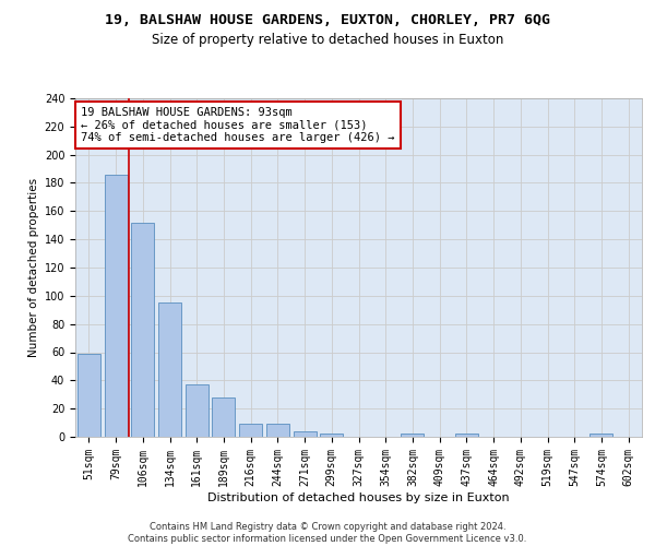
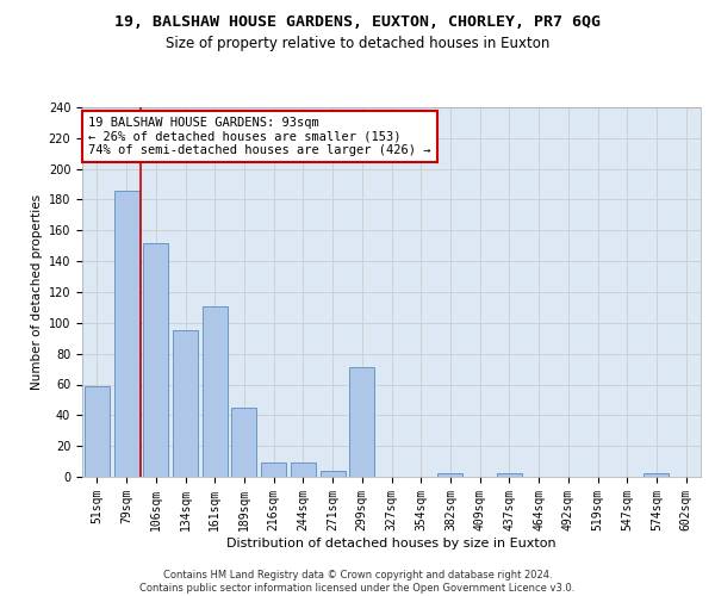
161sqm: 37 -> 111
189sqm: 28 -> 45
299sqm: 2 -> 71
